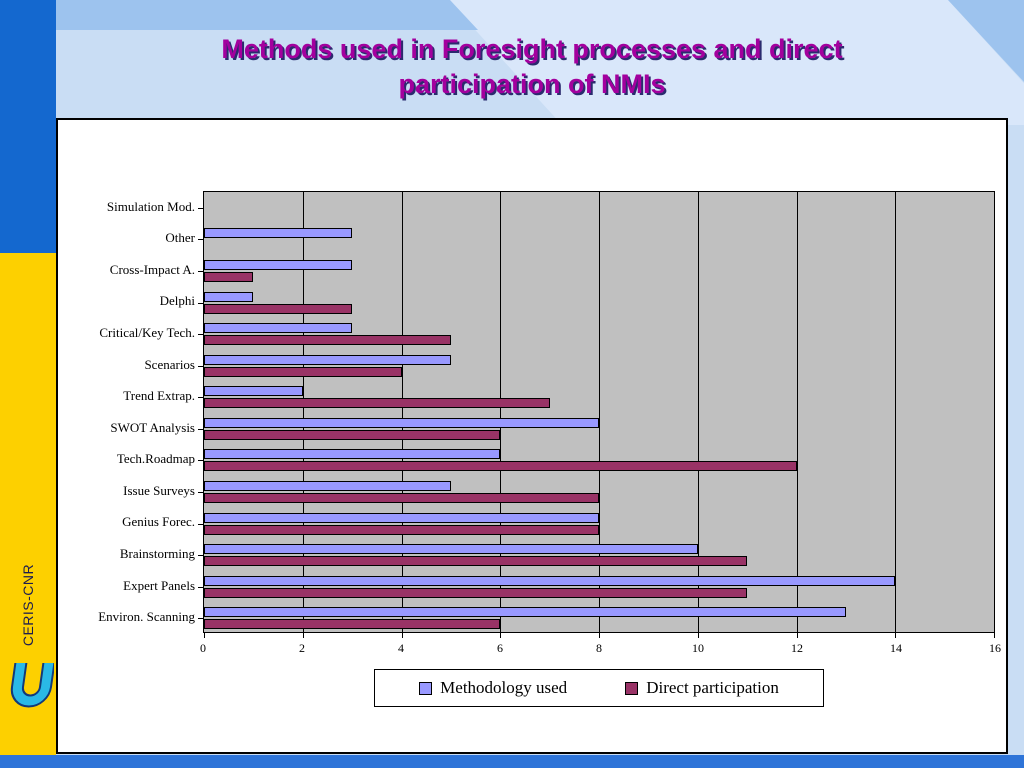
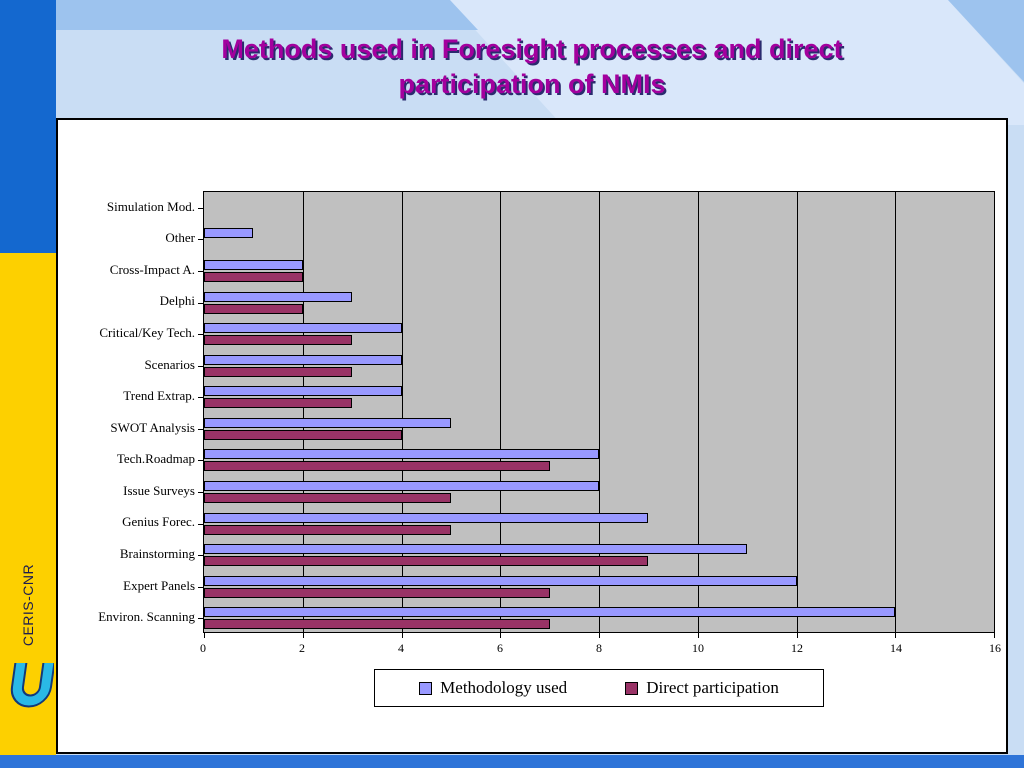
Methodology used/Other: 3 -> 1
Methodology used/Cross-Impact A.: 3 -> 2
Direct participation/Cross-Impact A.: 1 -> 2
Methodology used/Delphi: 1 -> 3
Direct participation/Delphi: 3 -> 2
Methodology used/Critical/Key Tech.: 3 -> 4
Direct participation/Critical/Key Tech.: 5 -> 3
Methodology used/Scenarios: 5 -> 4
Direct participation/Scenarios: 4 -> 3
Methodology used/Trend Extrap.: 2 -> 4
Direct participation/Trend Extrap.: 7 -> 3
Methodology used/SWOT Analysis: 8 -> 5
Direct participation/SWOT Analysis: 6 -> 4
Methodology used/Tech.Roadmap: 6 -> 8
Direct participation/Tech.Roadmap: 12 -> 7
Methodology used/Issue Surveys: 5 -> 8
Direct participation/Issue Surveys: 8 -> 5
Methodology used/Genius Forec.: 8 -> 9
Direct participation/Genius Forec.: 8 -> 5
Methodology used/Brainstorming: 10 -> 11
Direct participation/Brainstorming: 11 -> 9
Methodology used/Expert Panels: 14 -> 12
Direct participation/Expert Panels: 11 -> 7
Methodology used/Environ. Scanning: 13 -> 14
Direct participation/Environ. Scanning: 6 -> 7
